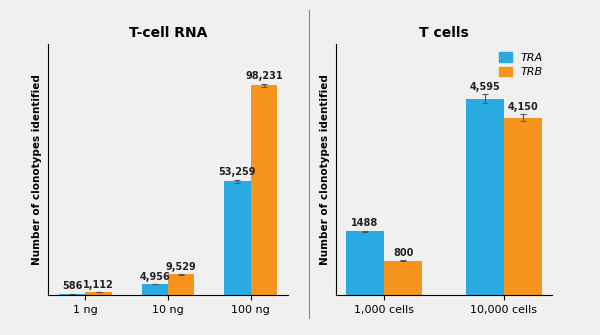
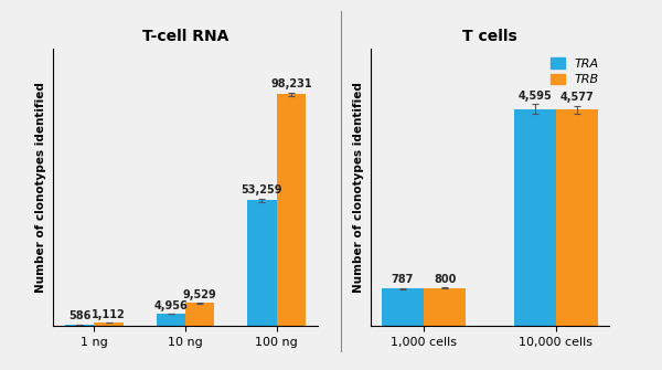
T cells/TRA/1,000 cells: 1488 -> 787
T cells/TRB/10,000 cells: 4,150 -> 4,577
